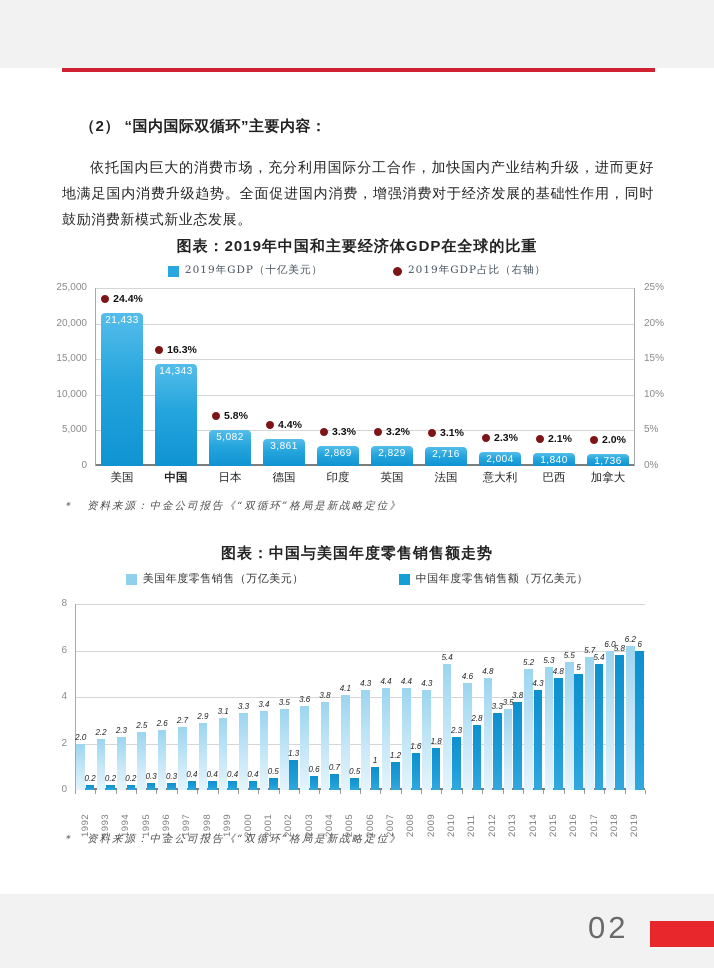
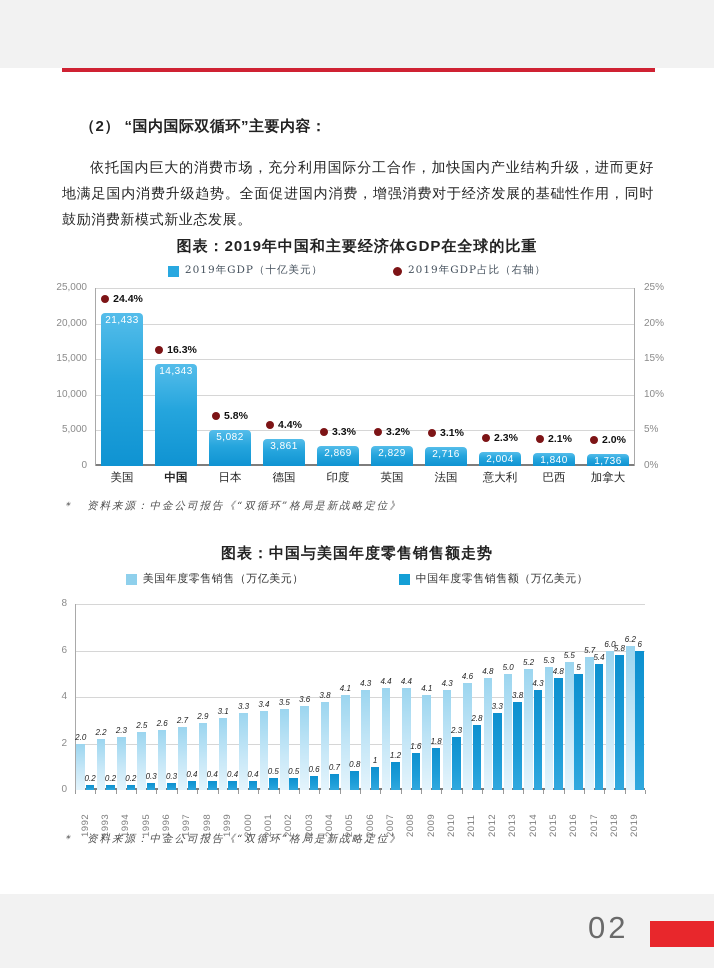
图表：中国与美国年度零售销售额走势/中国年度零售销售额（万亿美元）/2002: 1.3 -> 0.5
图表：中国与美国年度零售销售额走势/中国年度零售销售额（万亿美元）/2005: 0.5 -> 0.8
图表：中国与美国年度零售销售额走势/美国年度零售销售（万亿美元）/2009: 4.3 -> 4.1
图表：中国与美国年度零售销售额走势/美国年度零售销售（万亿美元）/2010: 5.4 -> 4.3
图表：中国与美国年度零售销售额走势/美国年度零售销售（万亿美元）/2013: 3.5 -> 5.0
